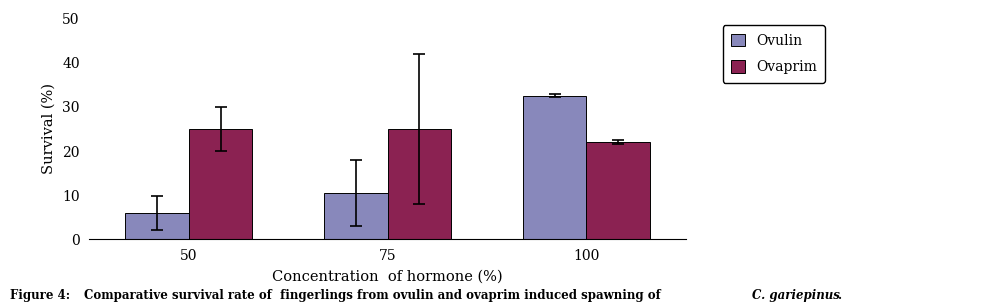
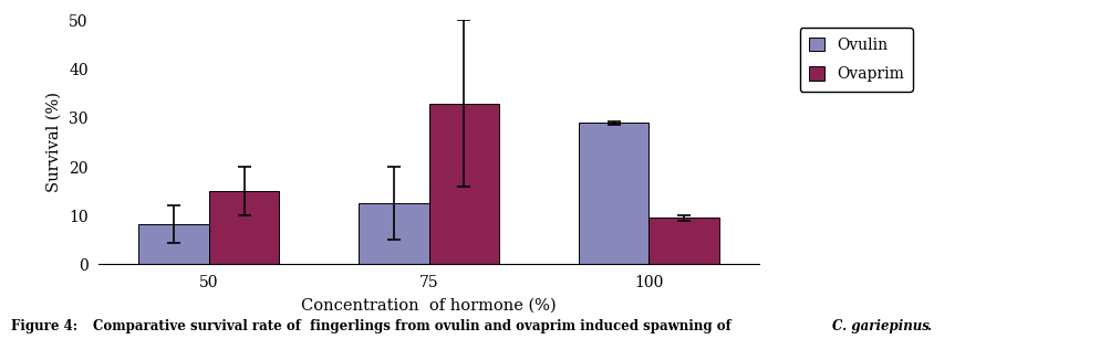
Ovulin/50: 6.0 -> 8.2
Ovaprim/50: 25.0 -> 15.0
Ovulin/75: 10.5 -> 12.5
Ovaprim/75: 25.0 -> 33.0
Ovulin/100: 32.5 -> 29.0
Ovaprim/100: 22.0 -> 9.5
